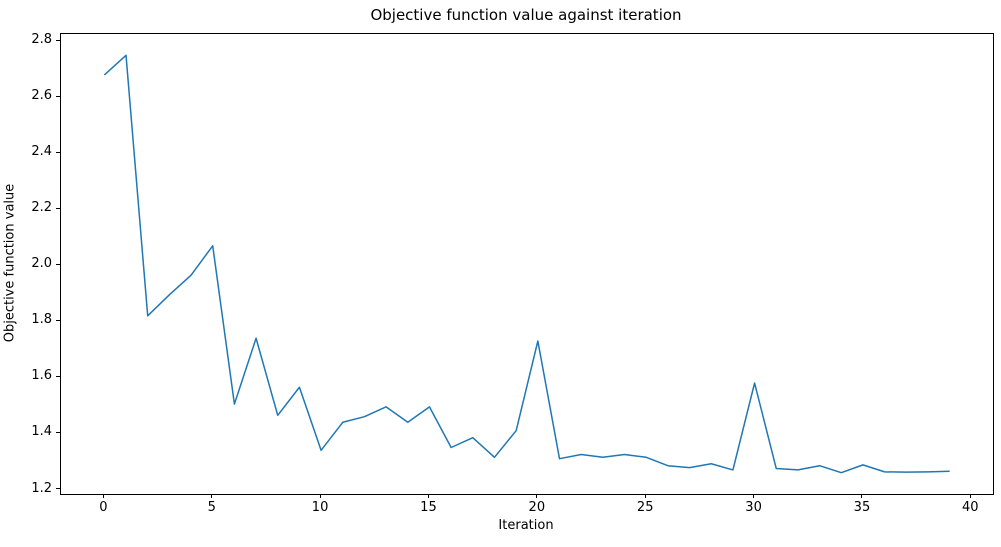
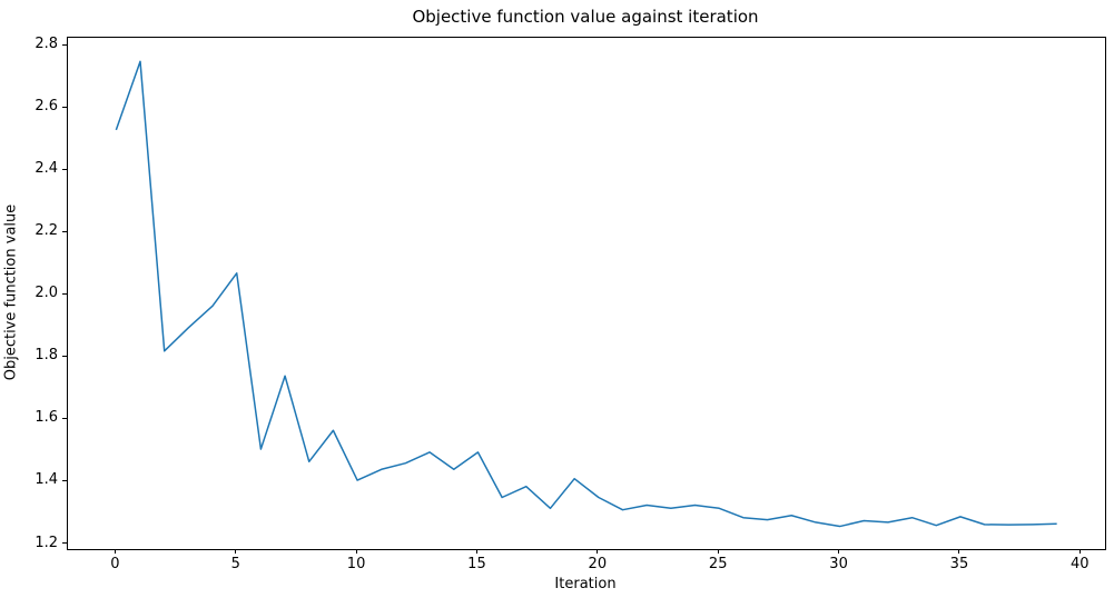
0: 2.68 -> 2.53
10: 1.34 -> 1.41
20: 1.73 -> 1.35
30: 1.58 -> 1.26
